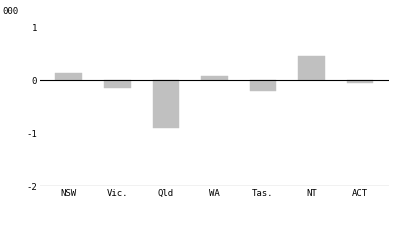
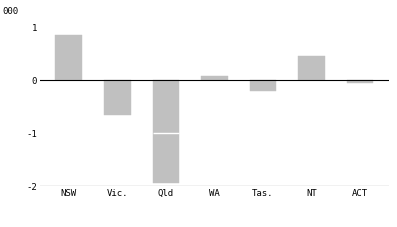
NSW: 0.14 -> 0.85
Vic.: -0.14 -> -0.65
Qld: -0.90 -> -1.95
